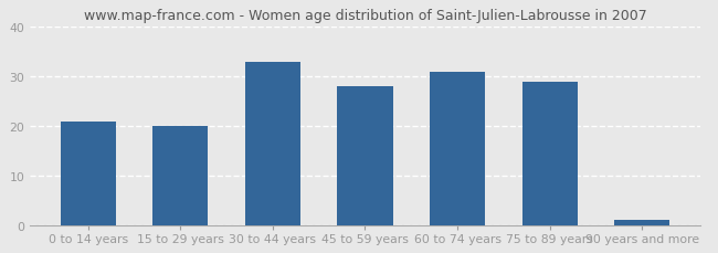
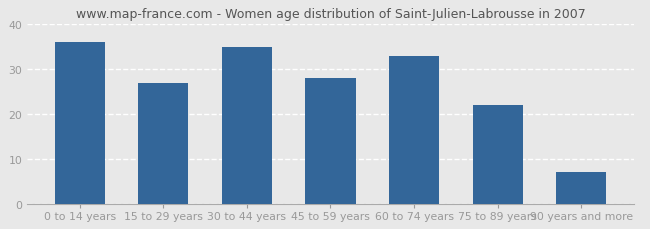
0 to 14 years: 21 -> 36
15 to 29 years: 20 -> 27
30 to 44 years: 33 -> 35
60 to 74 years: 31 -> 33
75 to 89 years: 29 -> 22
90 years and more: 1 -> 7
